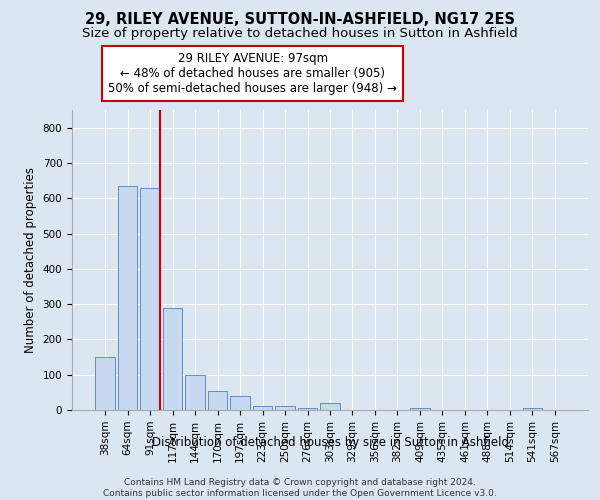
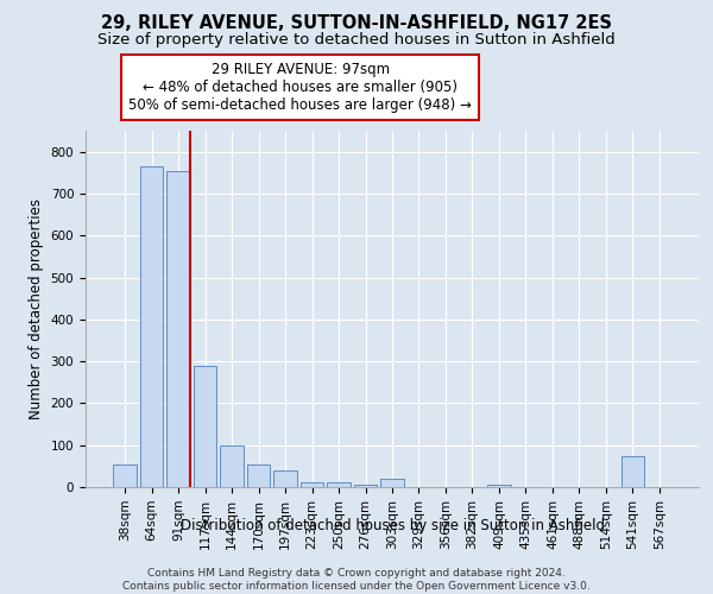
38sqm: 150 -> 55
64sqm: 635 -> 765
91sqm: 630 -> 755
541sqm: 5 -> 75
